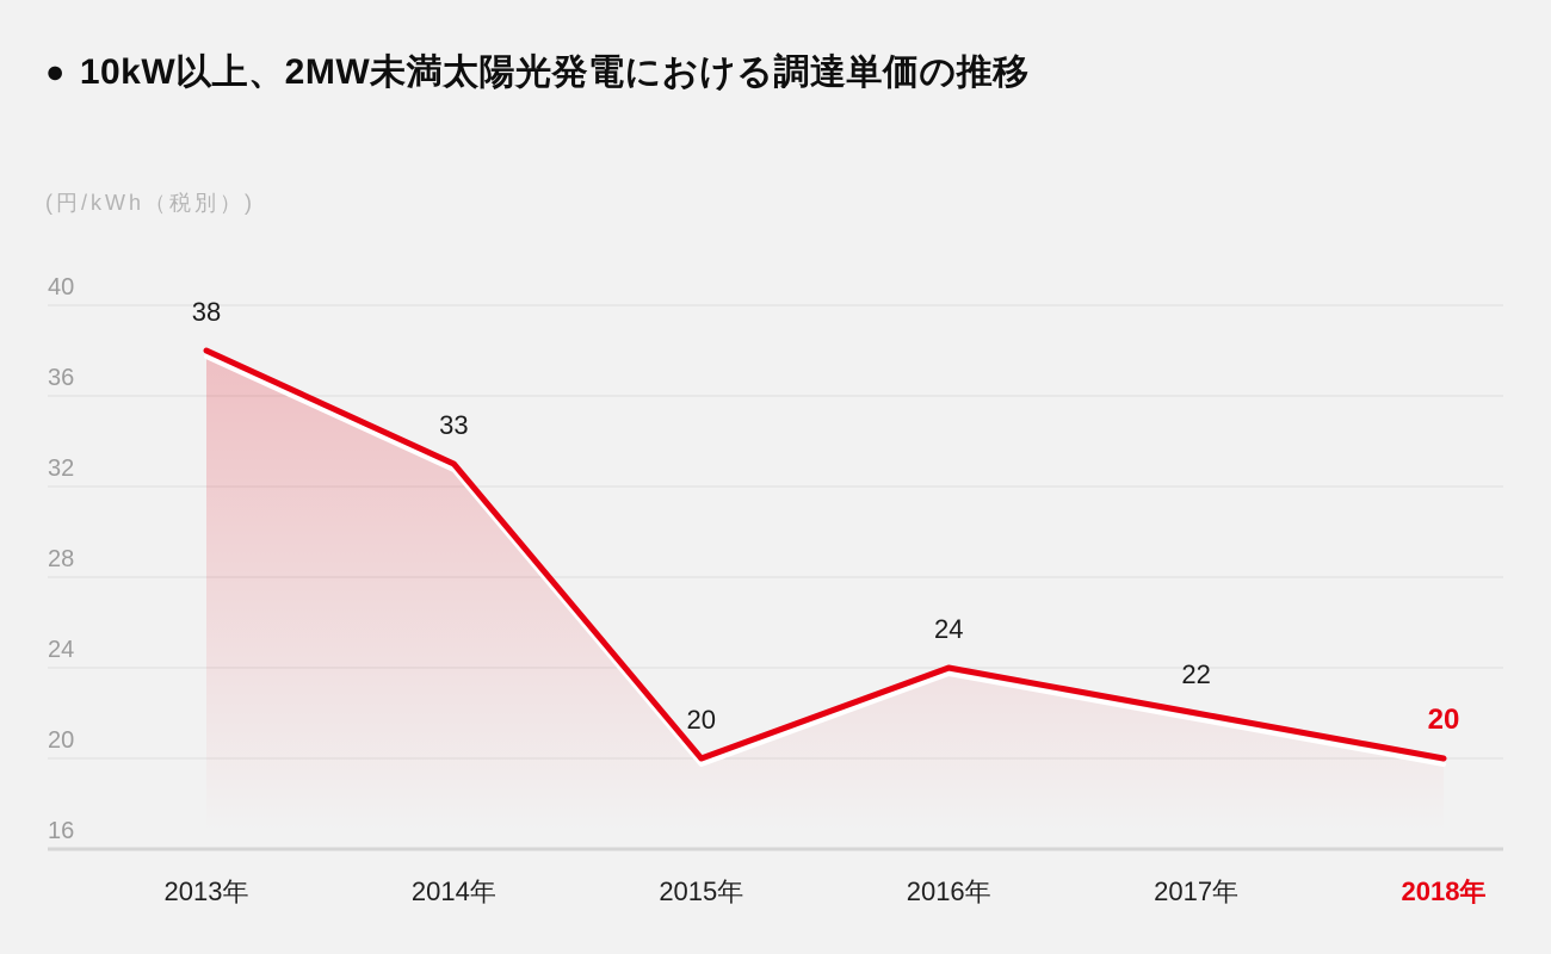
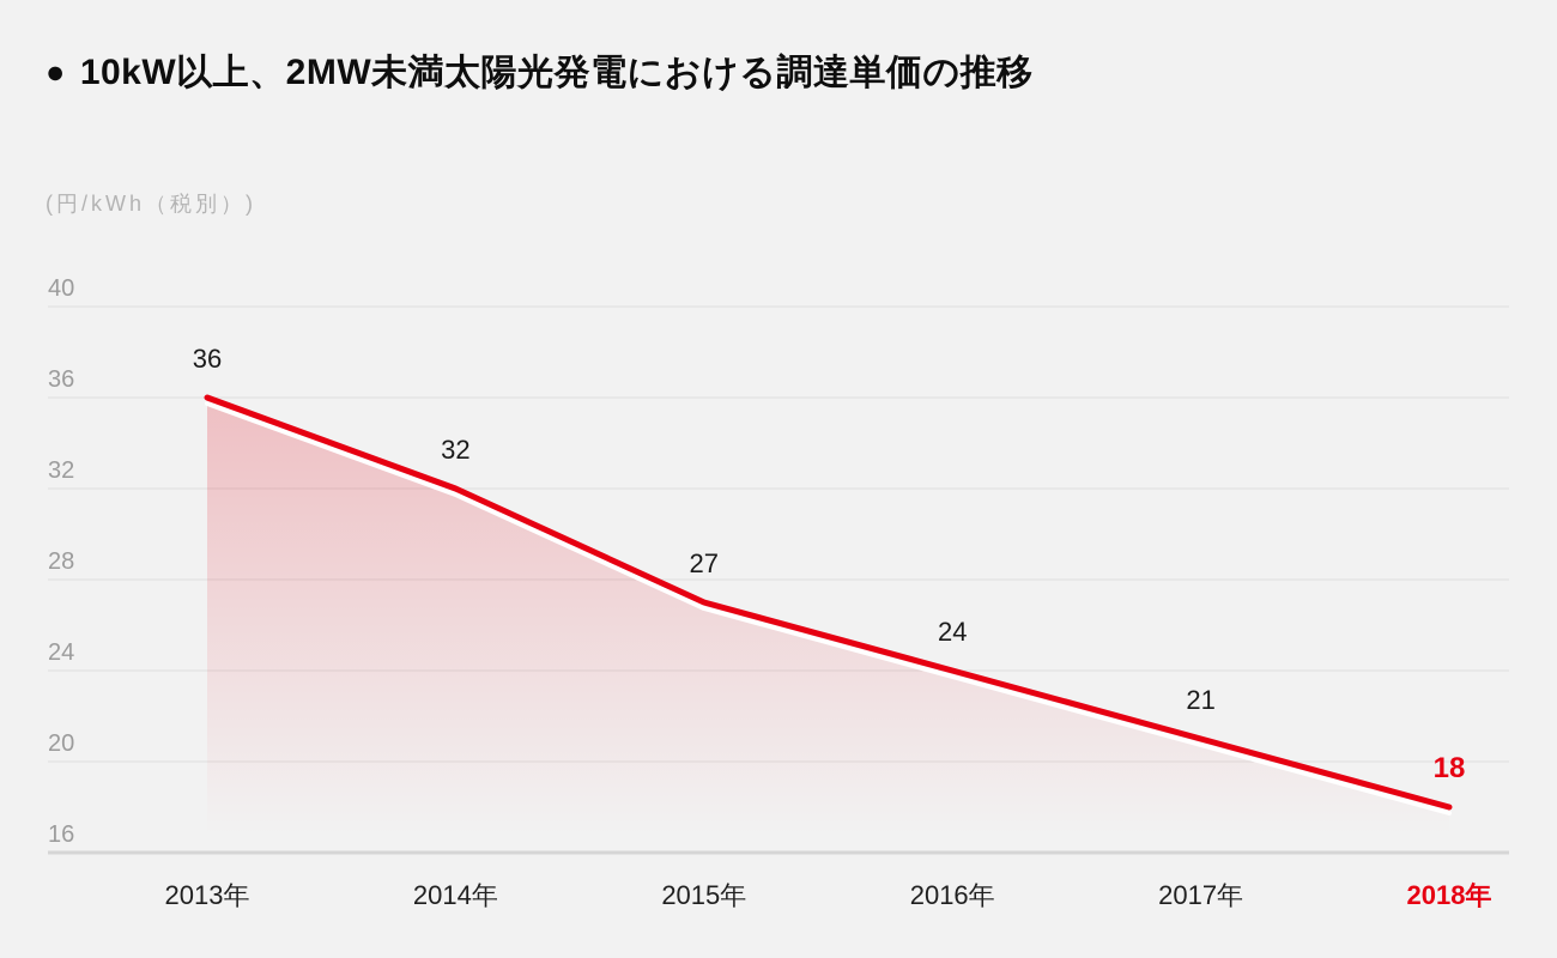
2013年: 38 -> 36
2014年: 33 -> 32
2015年: 20 -> 27
2017年: 22 -> 21
2018年: 20 -> 18
